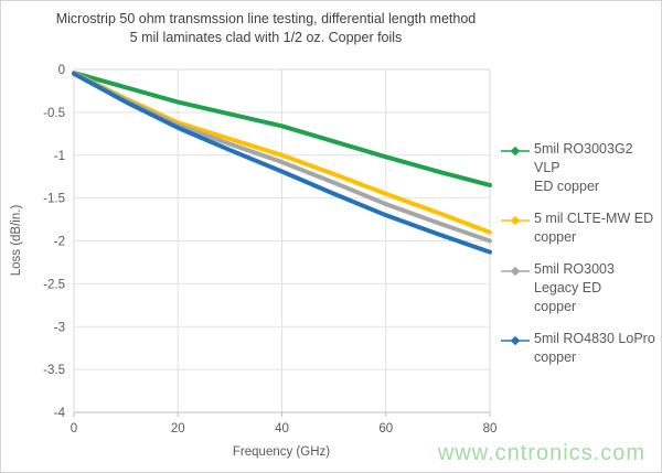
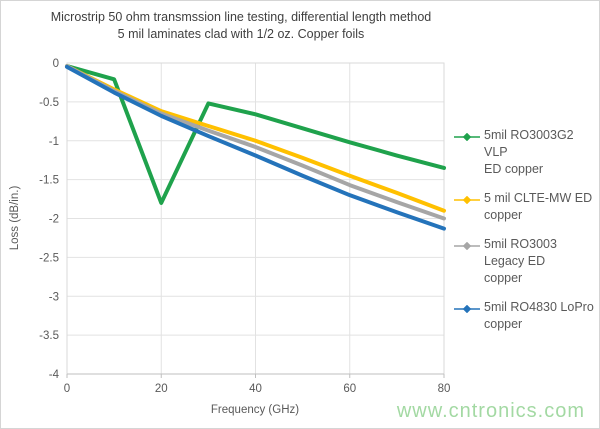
5mil RO3003G2 VLP ED copper/20: -0.4 -> -1.8
